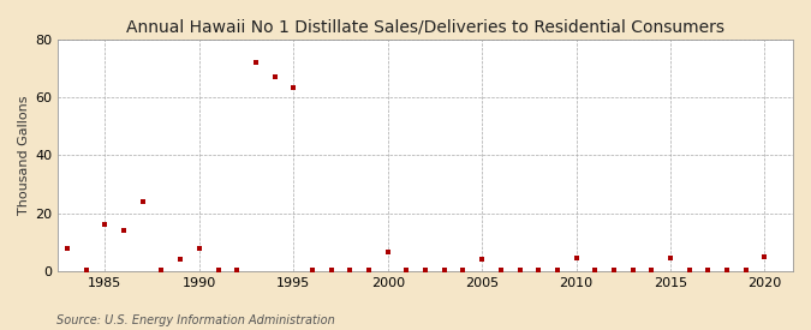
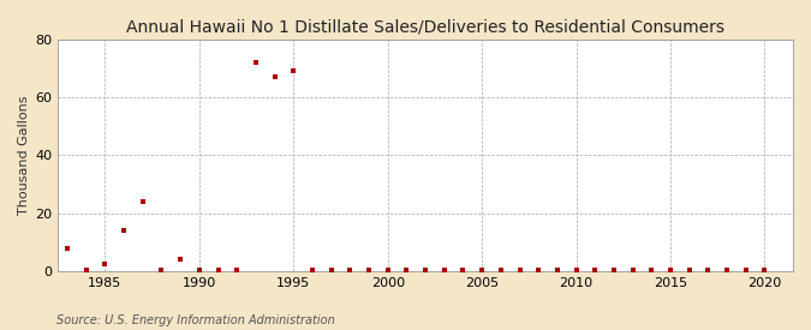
1985: 16.0 -> 2.5
1990: 8.0 -> 0.2
1995: 63.5 -> 69.0
2000: 6.5 -> 0.2
2005: 4.0 -> 0.2
2010: 4.5 -> 0.2
2015: 4.5 -> 0.2
2020: 5.0 -> 0.2
